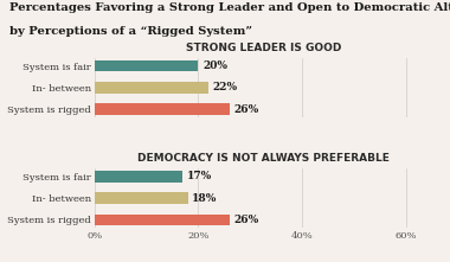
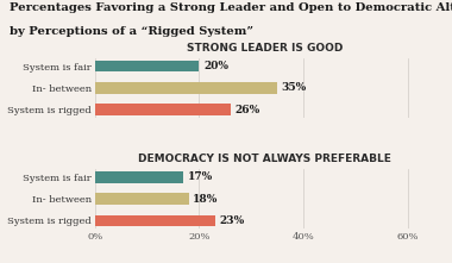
STRONG LEADER IS GOOD/In- between: 22% -> 35%
DEMOCRACY IS NOT ALWAYS PREFERABLE/System is rigged: 26% -> 23%
